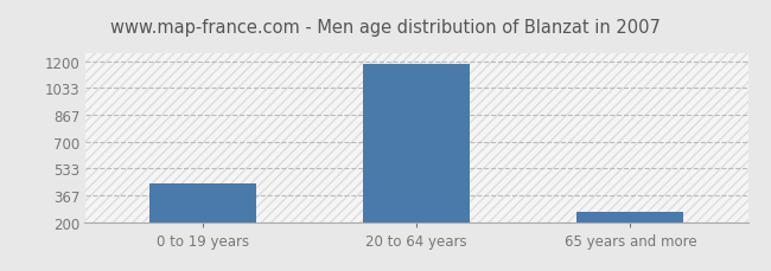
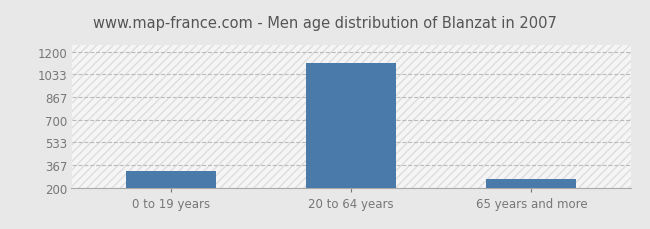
0 to 19 years: 440 -> 320
20 to 64 years: 1180 -> 1120
